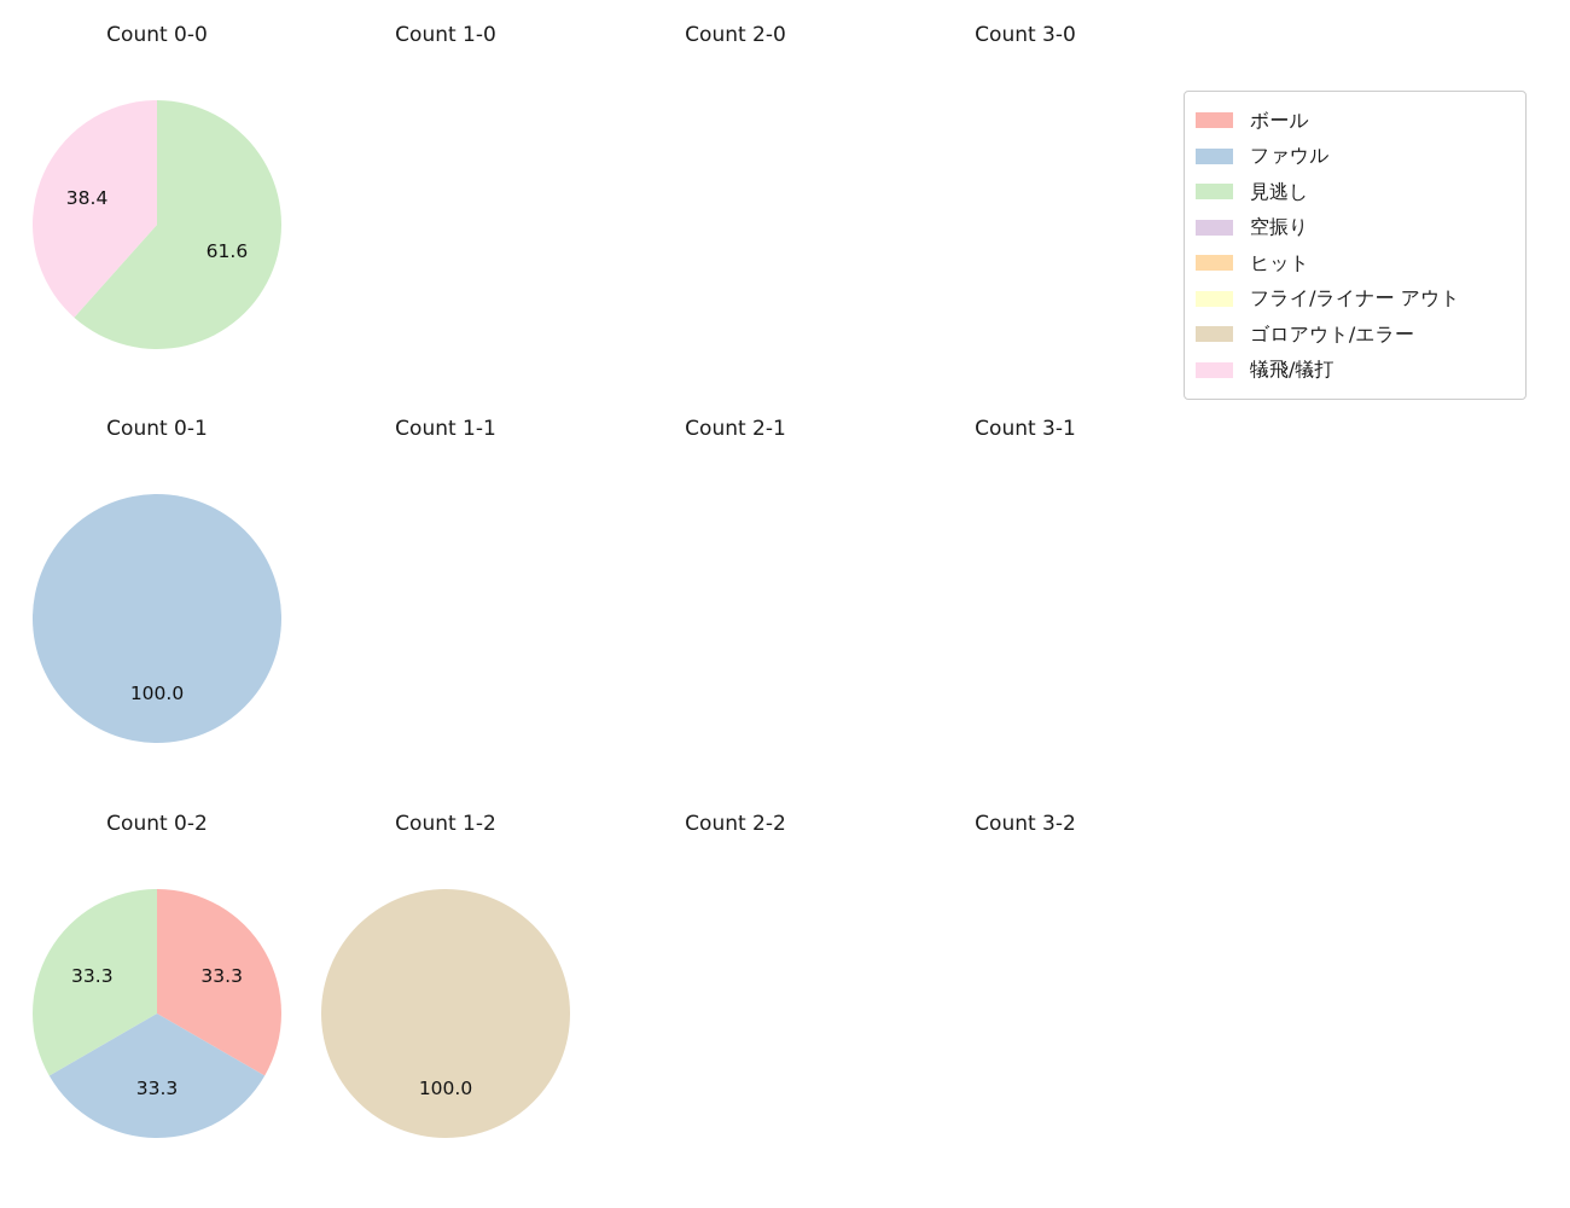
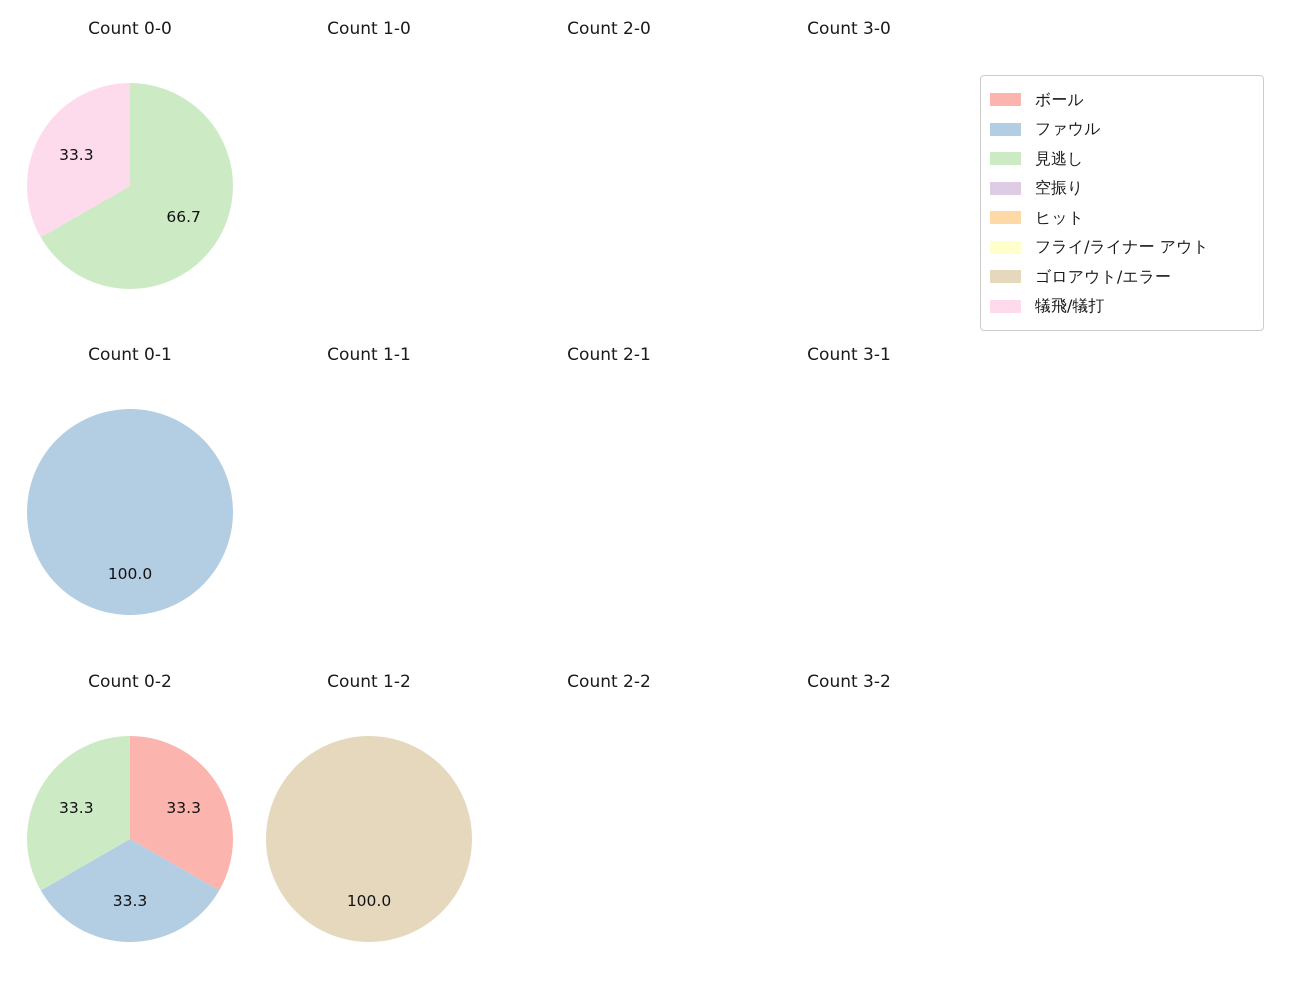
Count 0-0/見逃し: 61.6 -> 66.7
Count 0-0/犠飛/犠打: 38.4 -> 33.3
